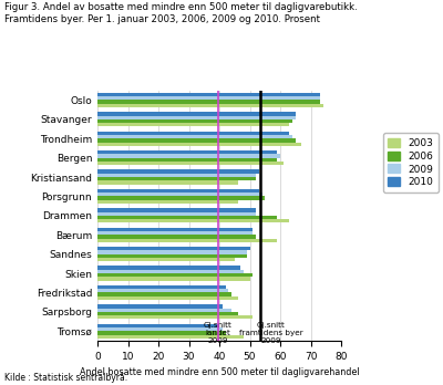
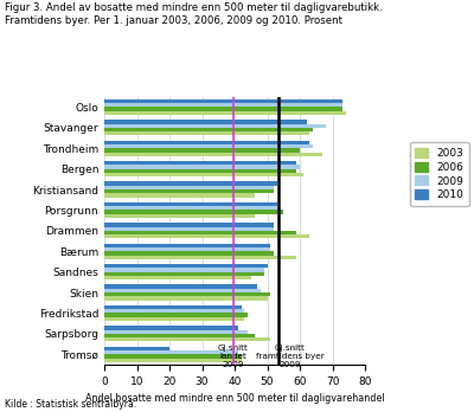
2010/Stavanger: 65 -> 62
2009/Stavanger: 65 -> 68
2006/Trondheim: 65 -> 60
2003/Fredrikstad: 46 -> 43
2010/Tromsø: 40 -> 20
2003/Tromsø: 48 -> 42
